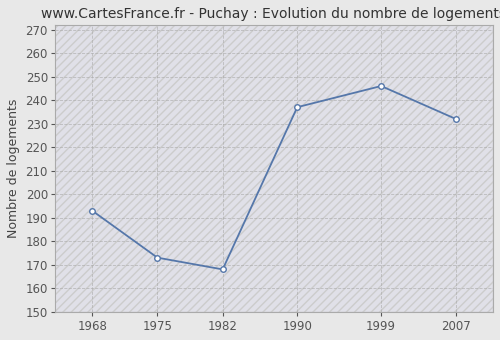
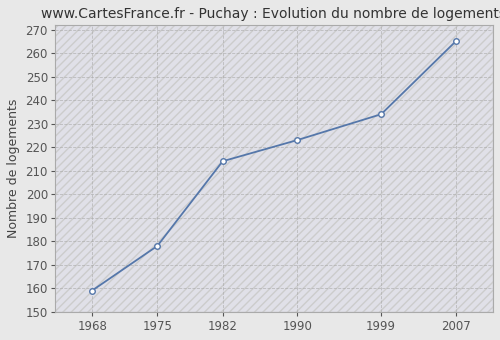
1968: 193 -> 159
1975: 173 -> 178
1982: 168 -> 214
1990: 237 -> 223
1999: 246 -> 234
2007: 232 -> 265
